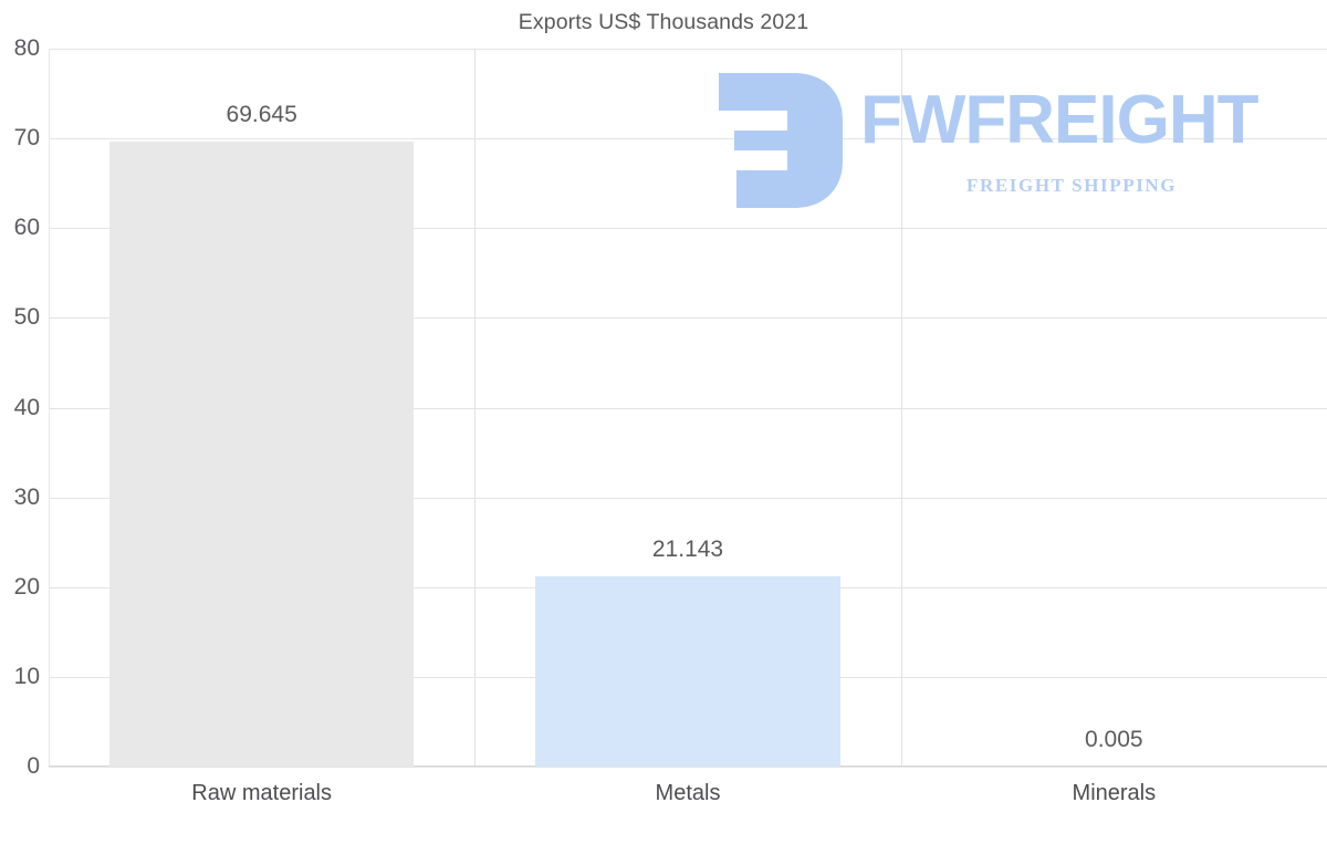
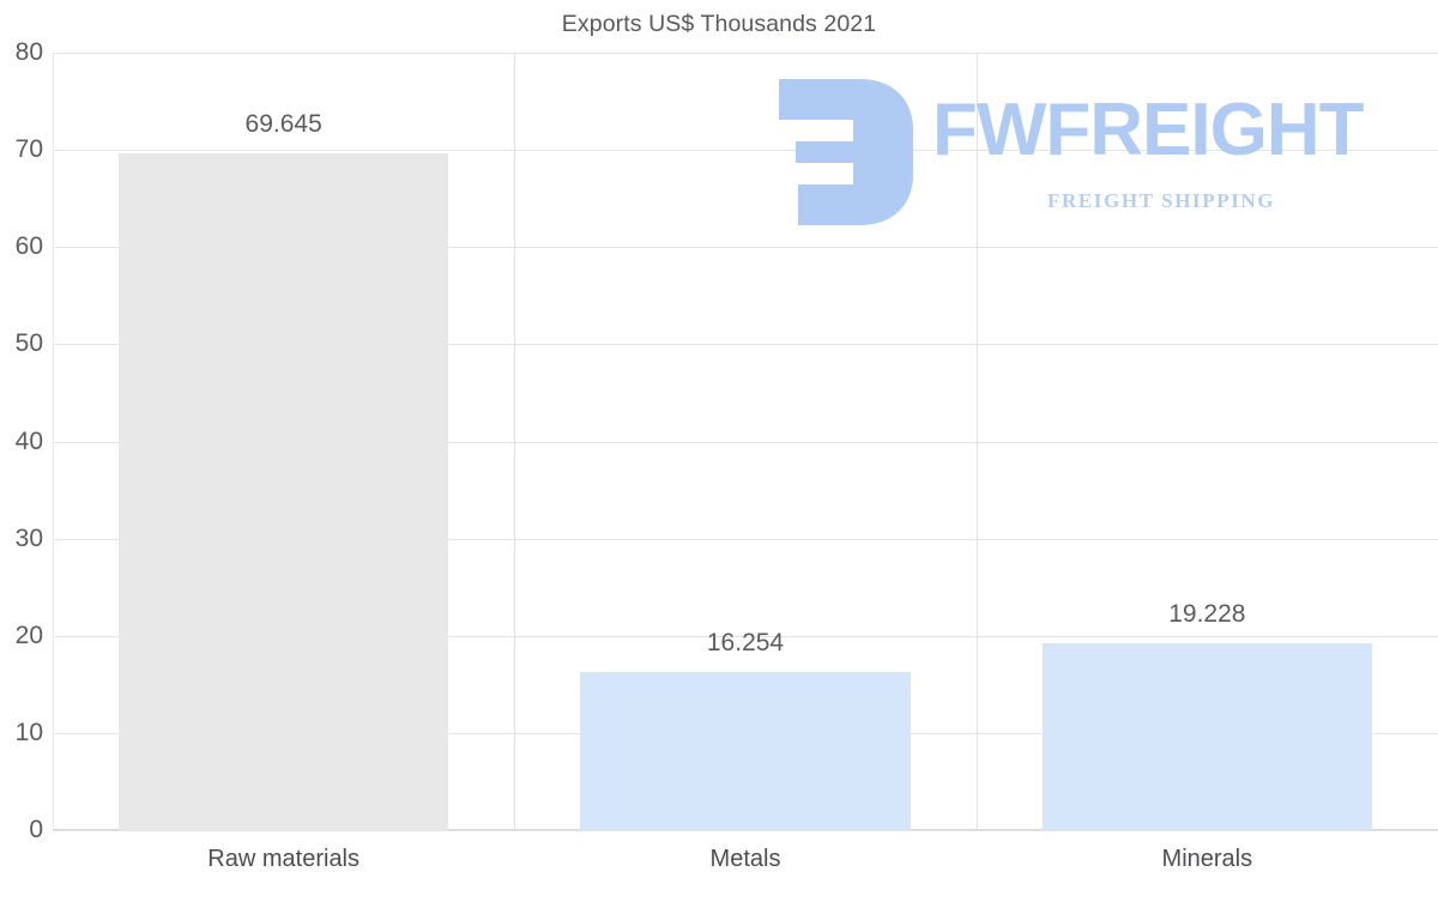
Metals: 21.143 -> 16.254
Minerals: 0.005 -> 19.228
